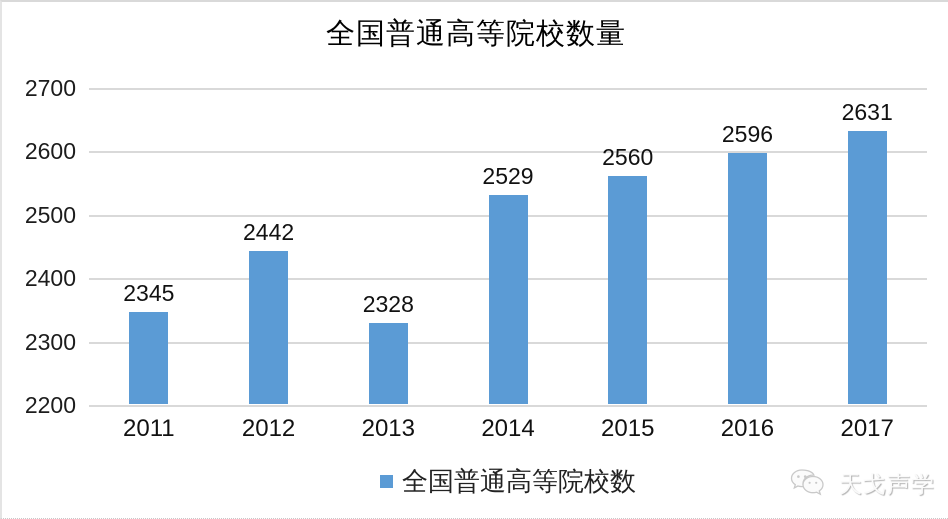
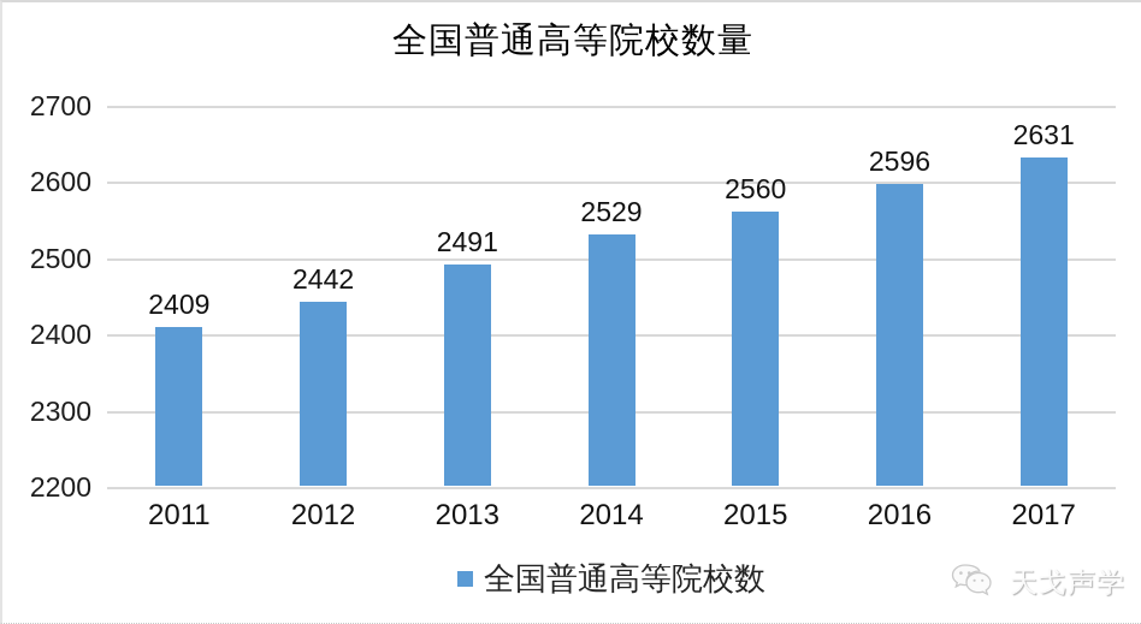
2011: 2345 -> 2409
2013: 2328 -> 2491
